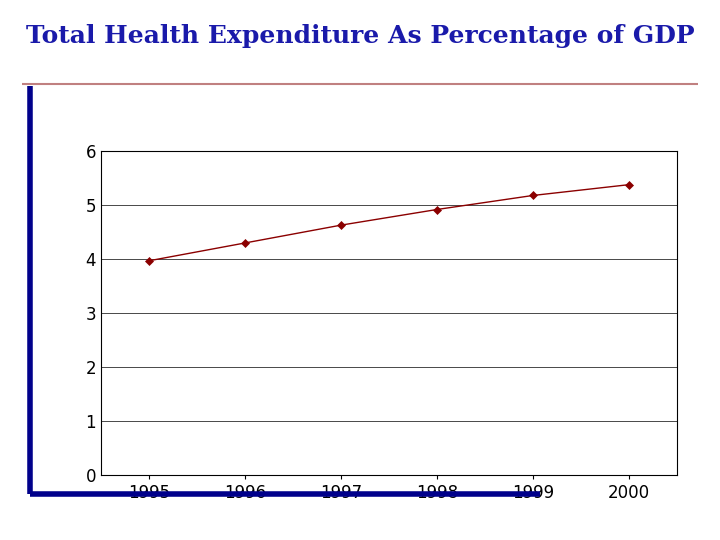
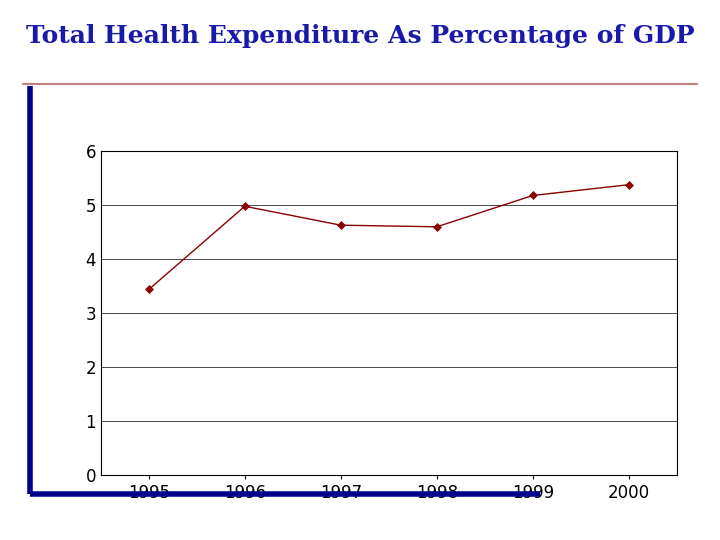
1995: 3.97 -> 3.44
1996: 4.30 -> 4.98
1998: 4.92 -> 4.60
